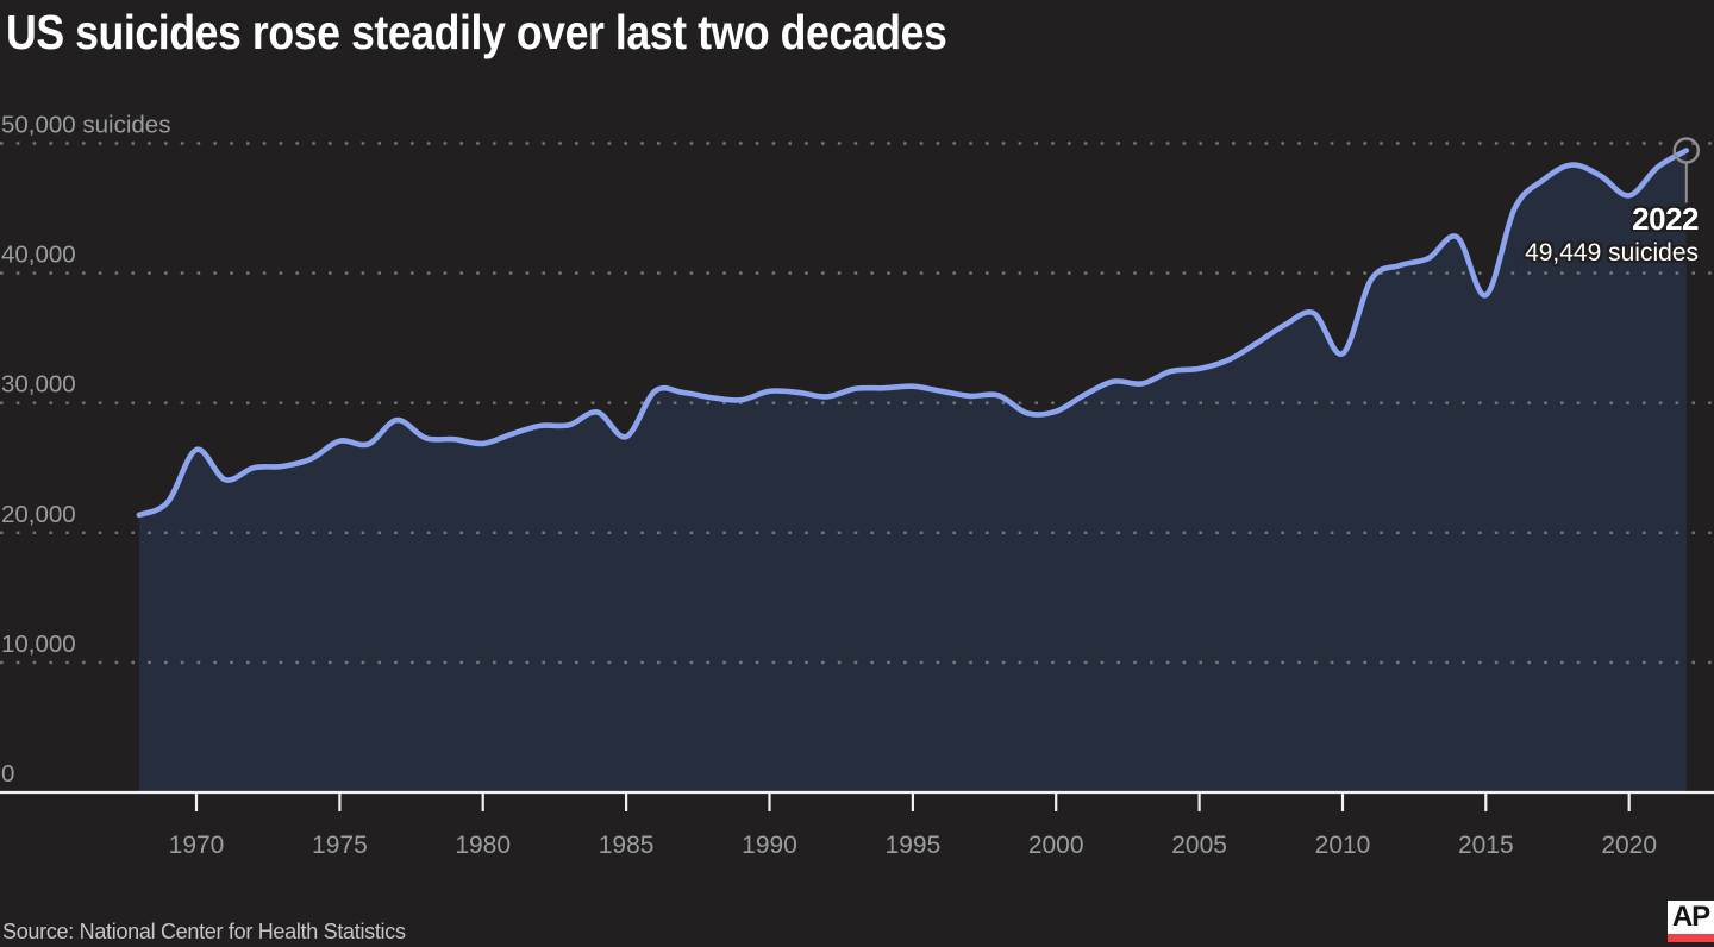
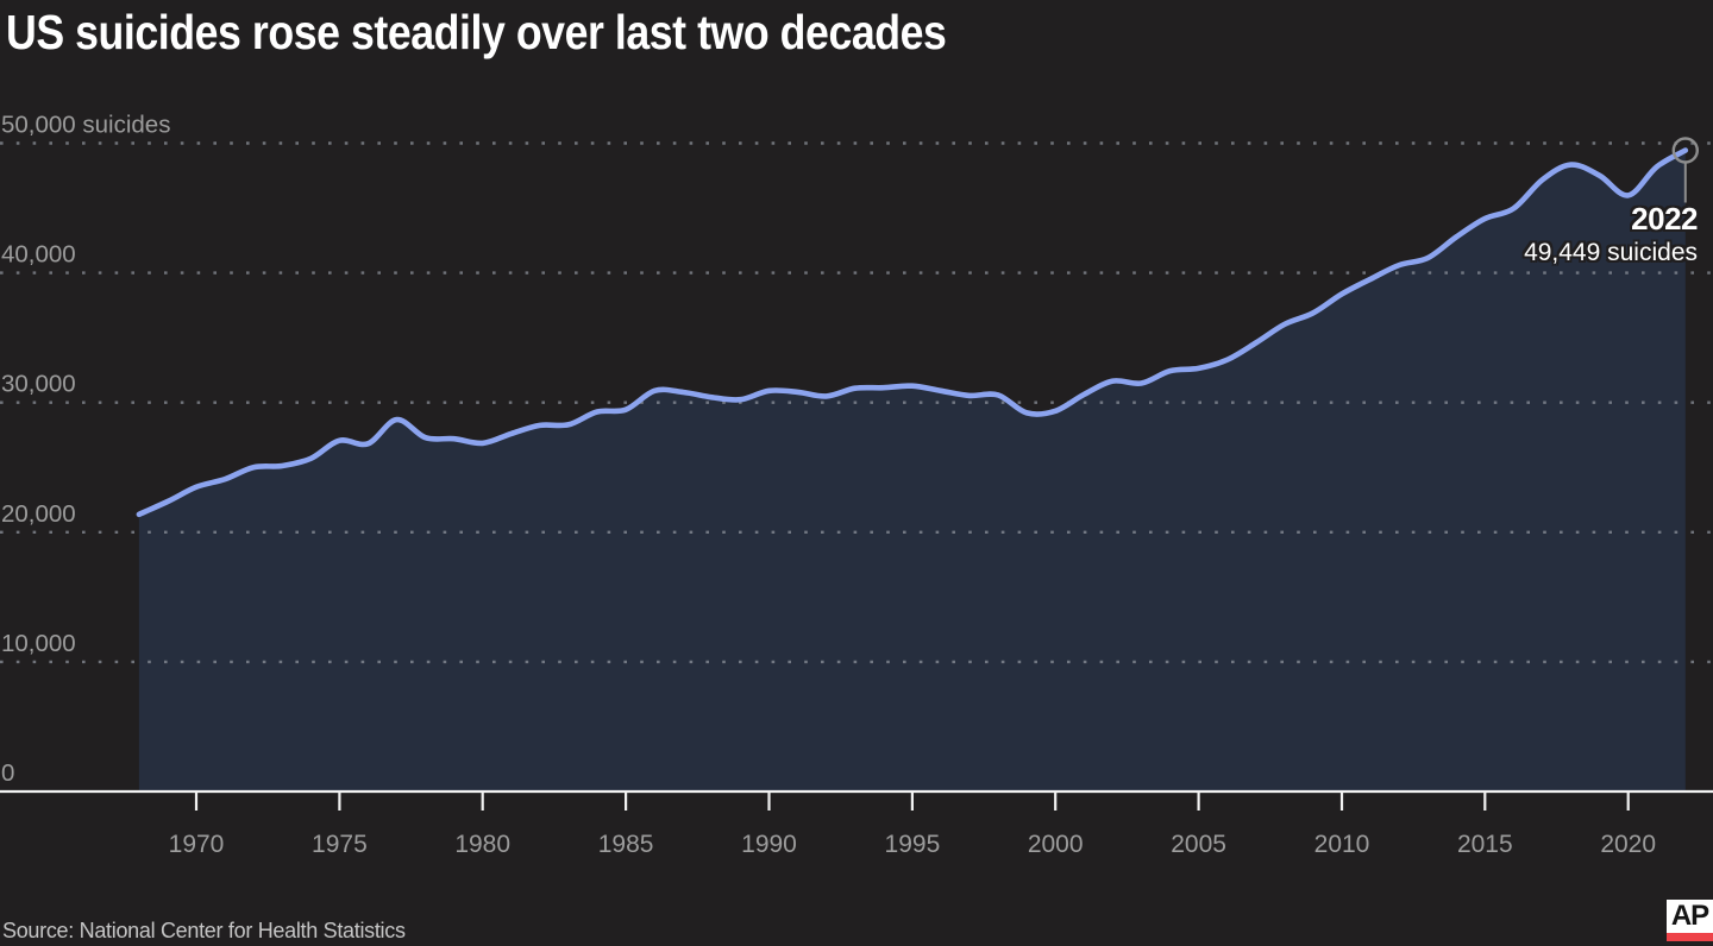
1970: 26400 -> 23500
1985: 27400 -> 29500
2010: 33800 -> 38400
2015: 38300 -> 44200
